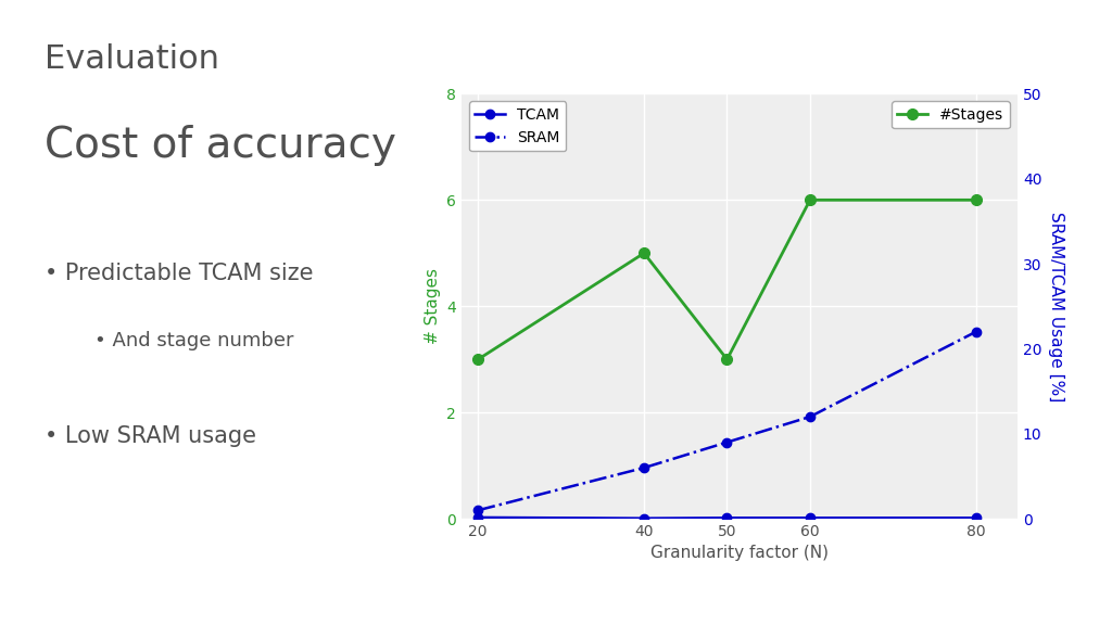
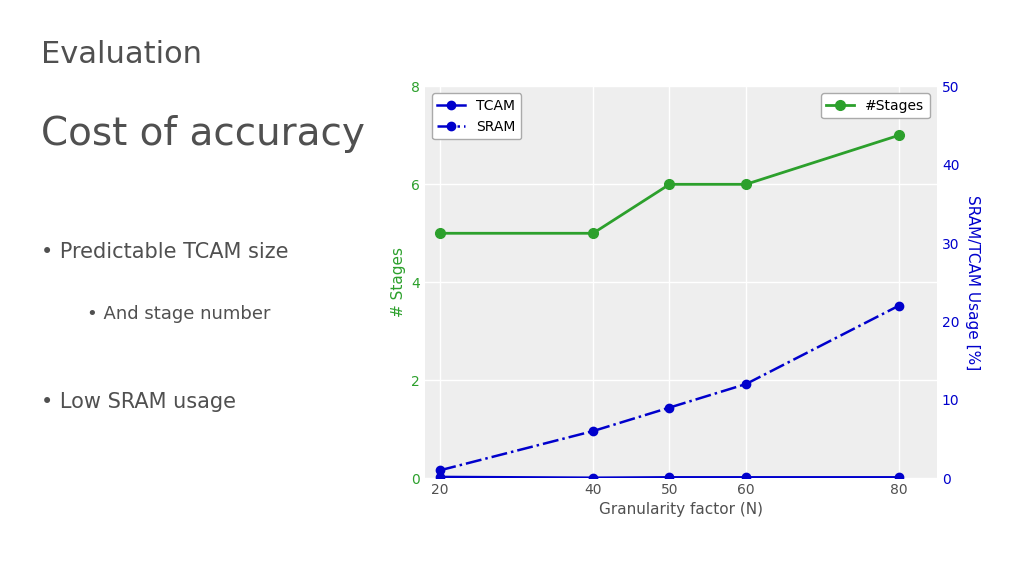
#Stages/20: 3 -> 5
#Stages/50: 3 -> 6
#Stages/80: 6 -> 7
